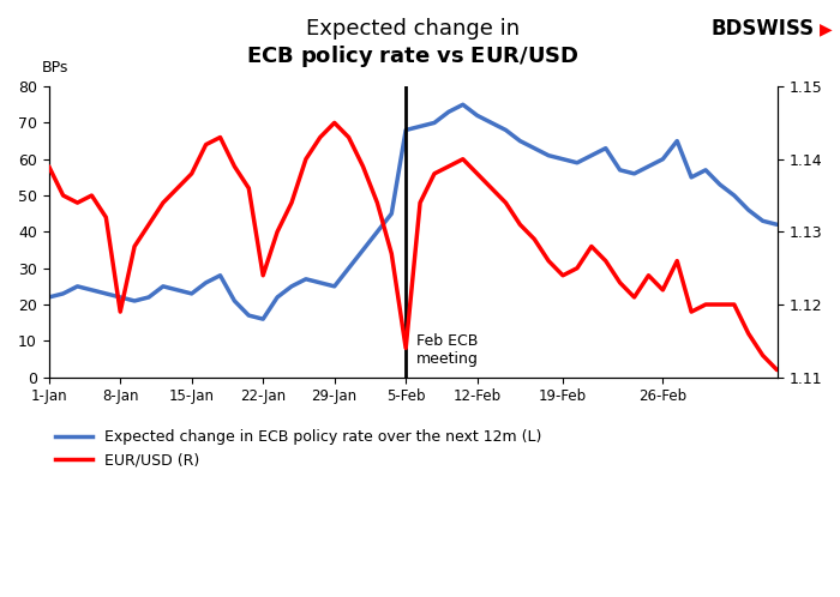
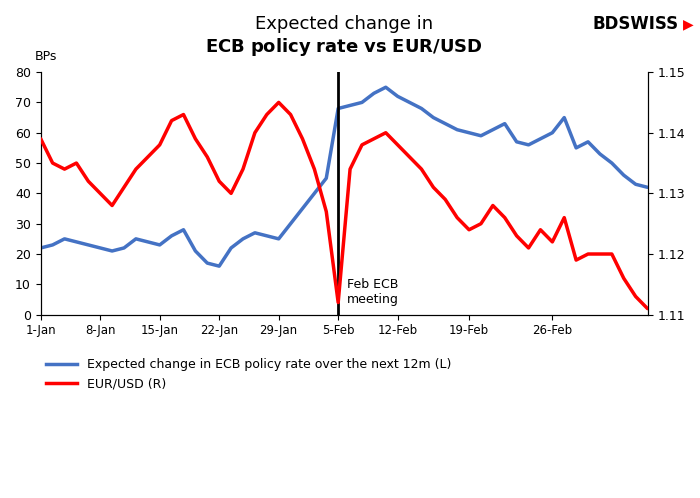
EUR/USD (R)/8-Jan: 1.119 -> 1.130
EUR/USD (R)/22-Jan: 1.124 -> 1.132
EUR/USD (R)/5-Feb: 1.114 -> 1.112
